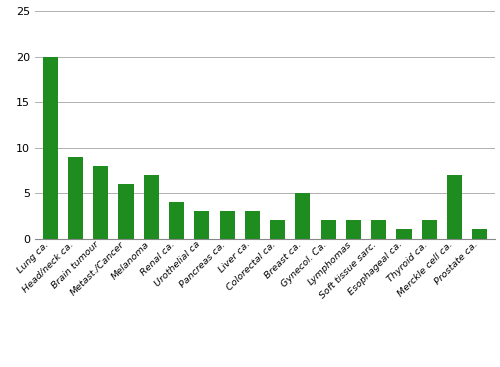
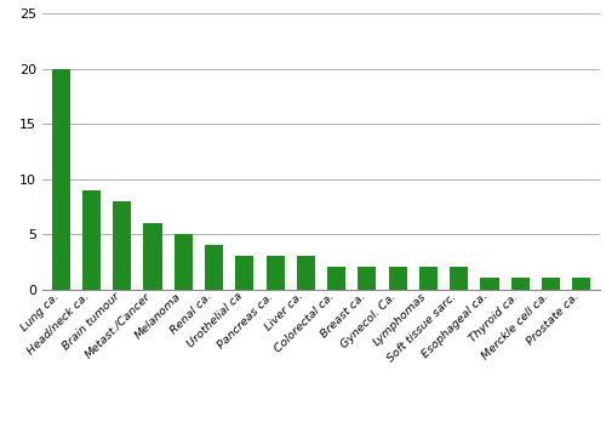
Melanoma: 7 -> 5
Breast ca.: 5 -> 2
Thyroid ca.: 2 -> 1
Merckle cell ca.: 7 -> 1
